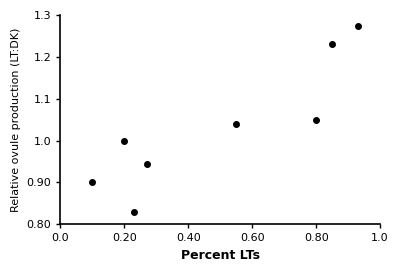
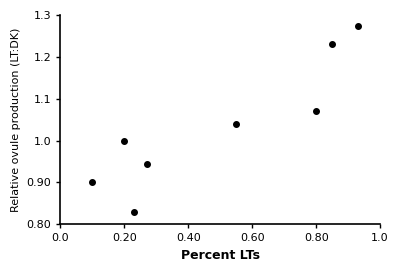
0.80: 1.050 -> 1.070
